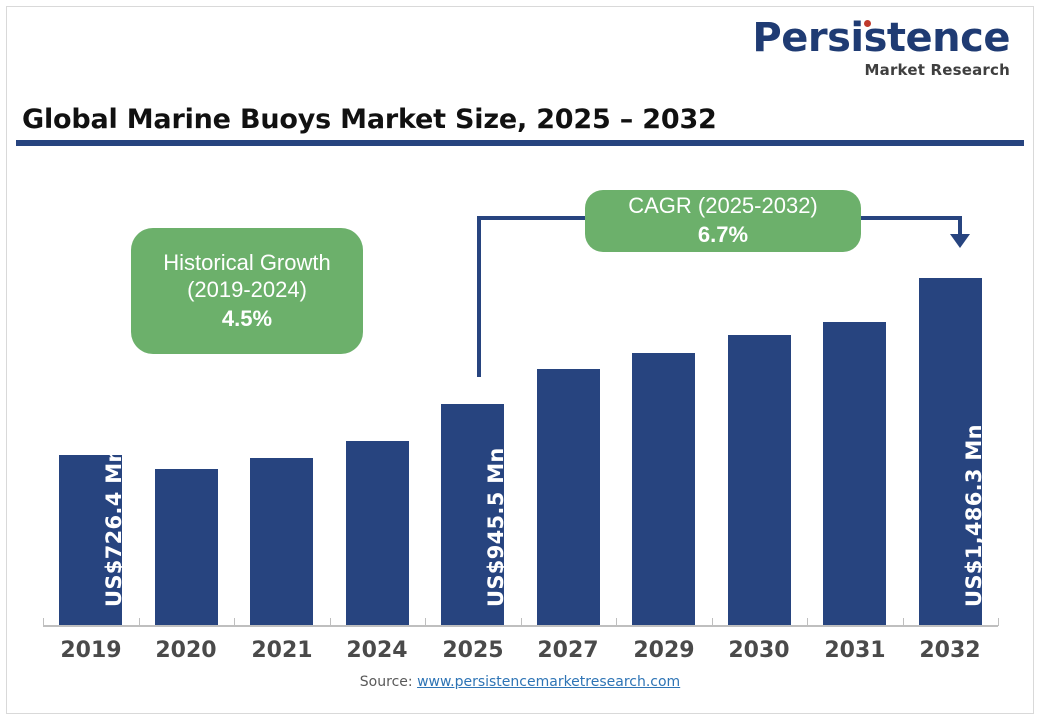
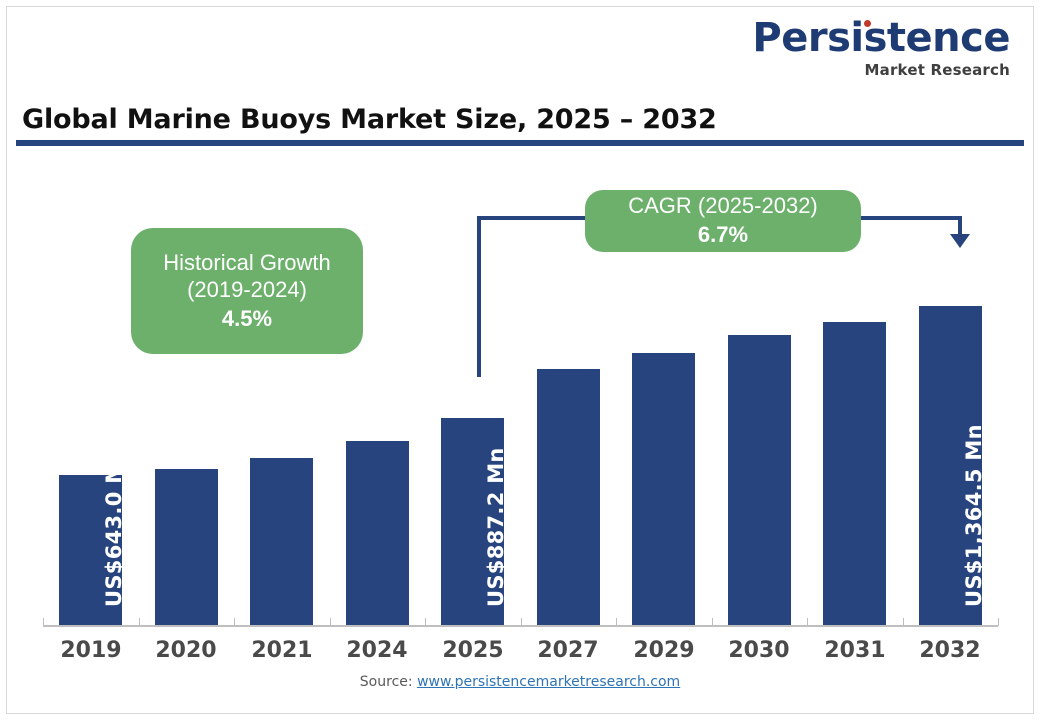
2019: 726.4 -> 643.0
2025: 945.5 -> 887.2
2032: 1,486.3 -> 1,364.5
